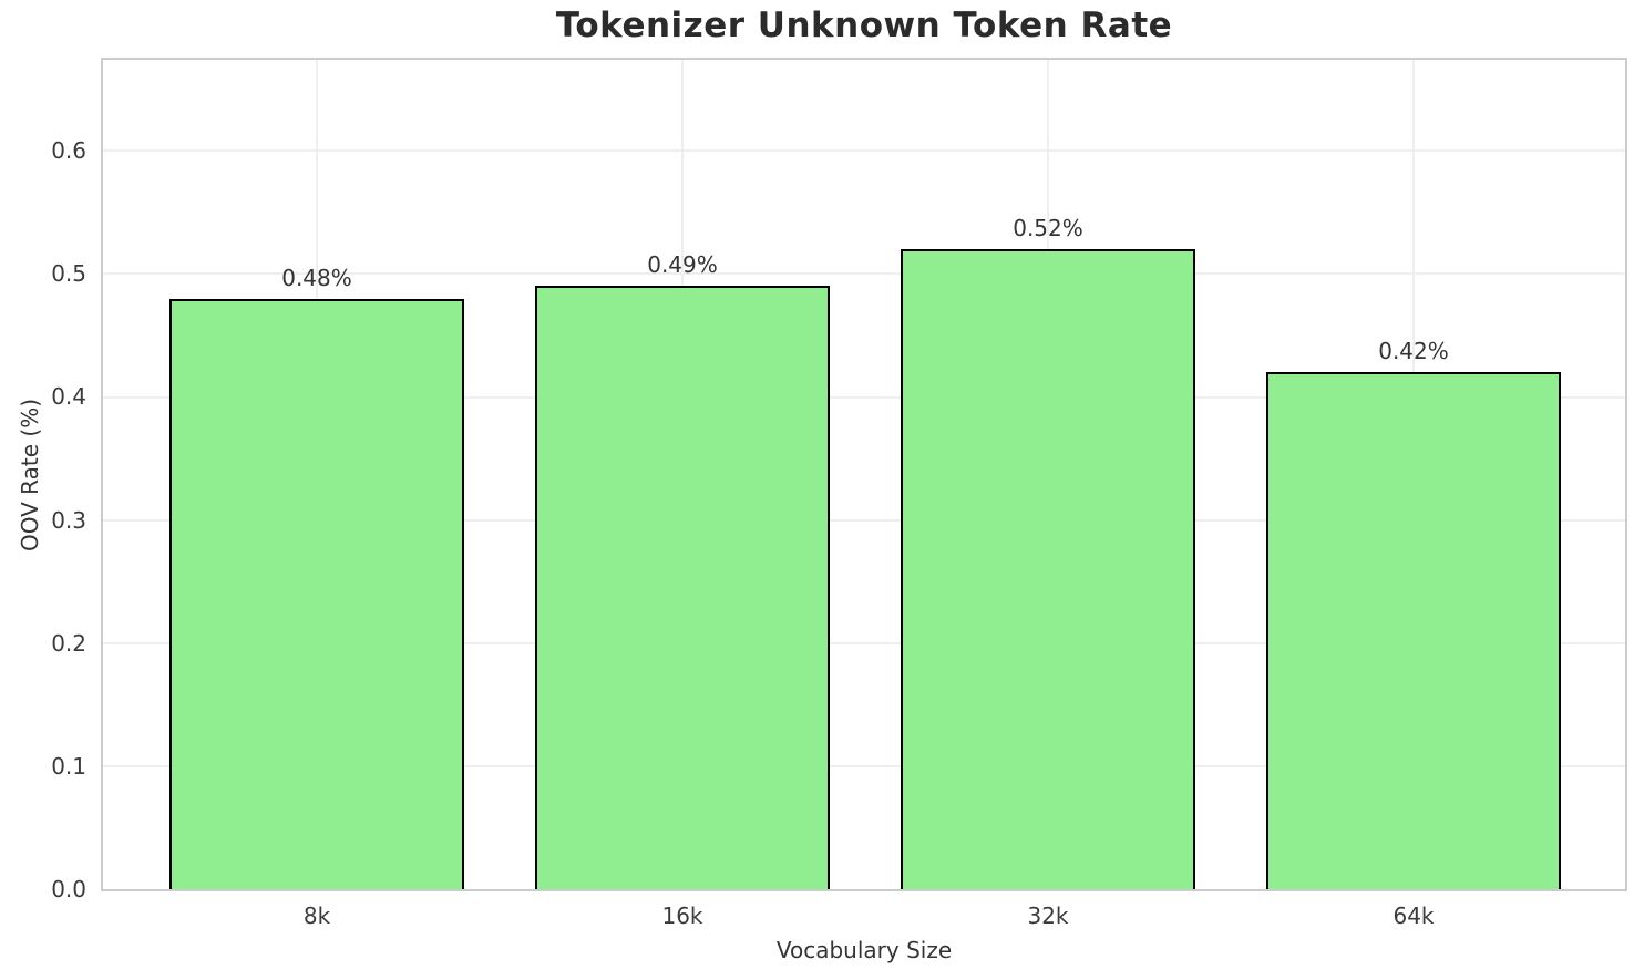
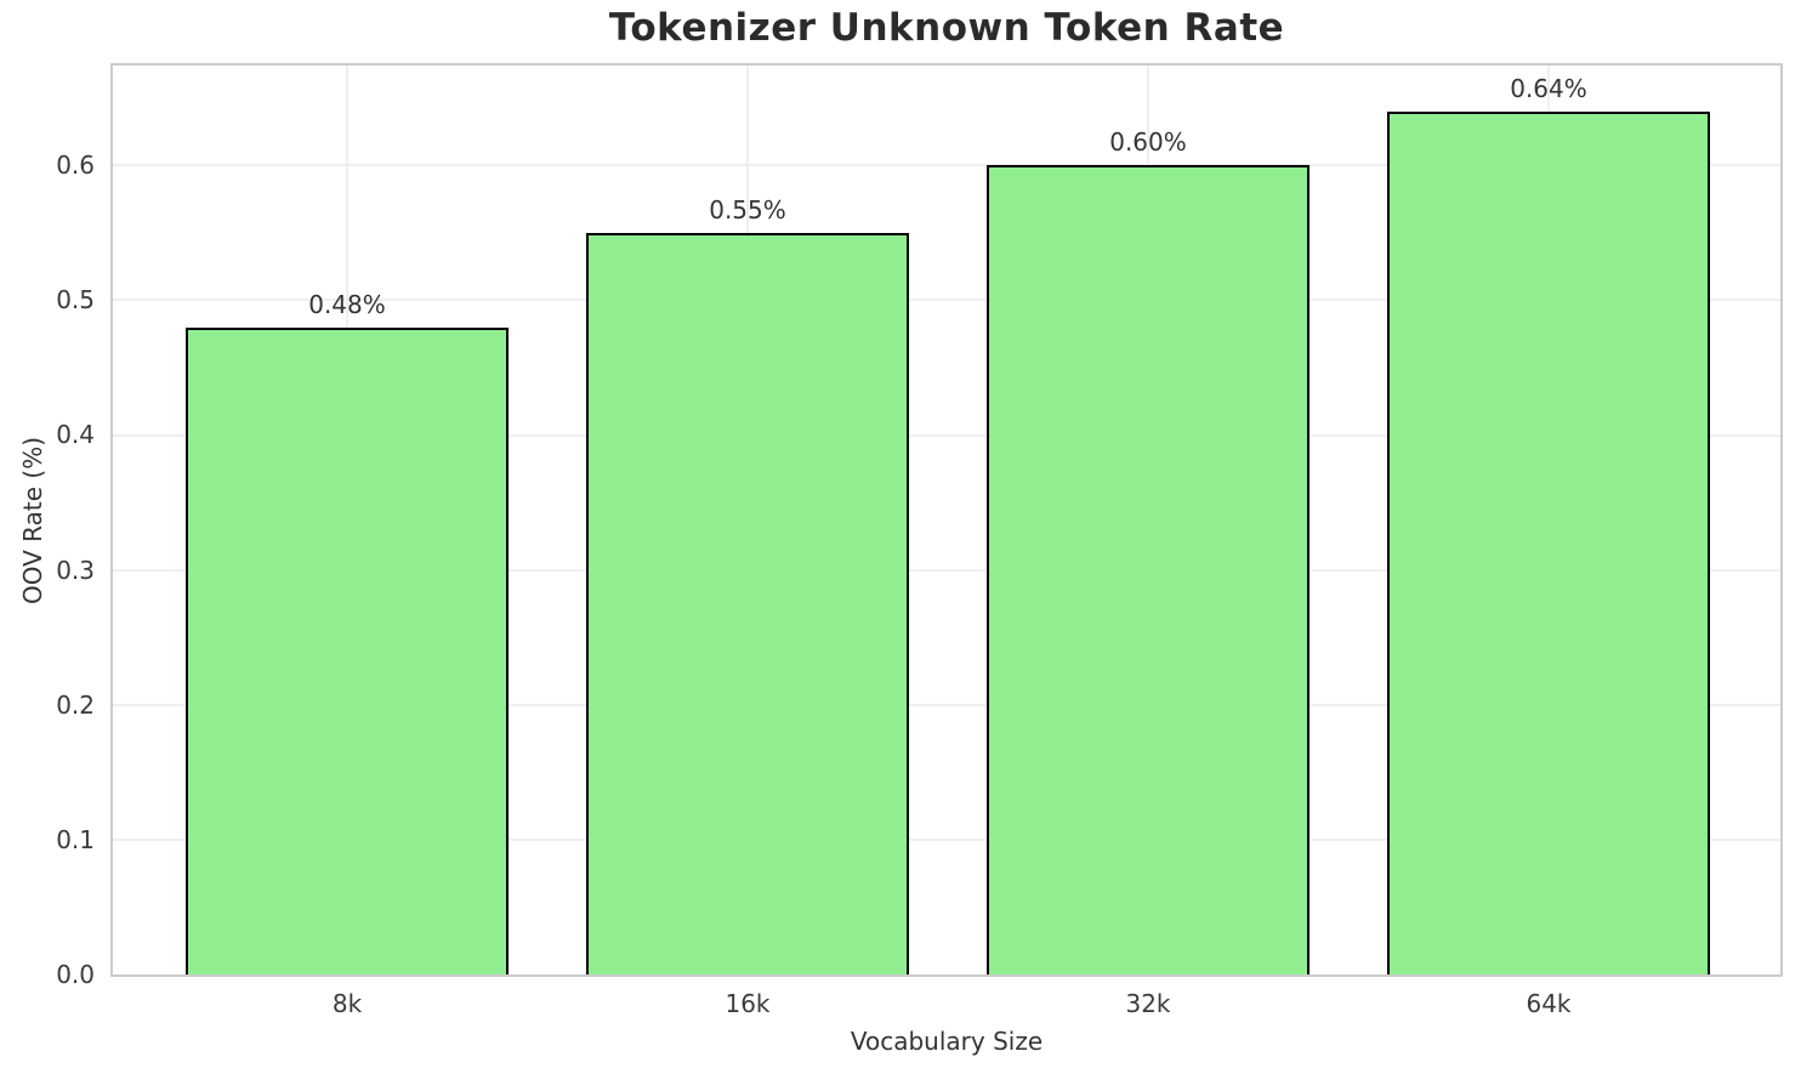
16k: 0.49% -> 0.55%
32k: 0.52% -> 0.60%
64k: 0.42% -> 0.64%
